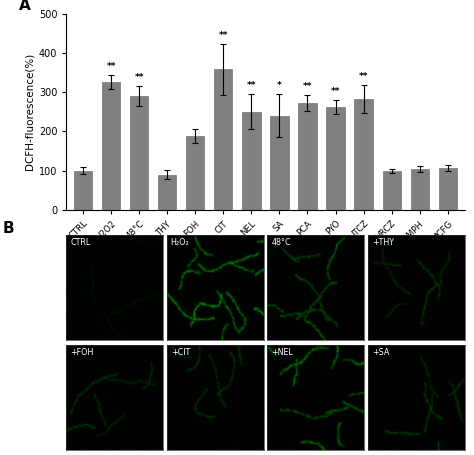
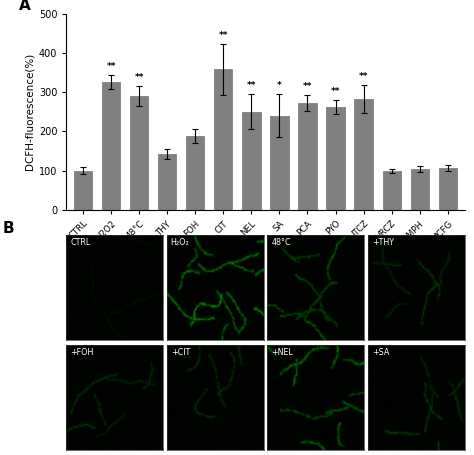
THY: 90 -> 142
